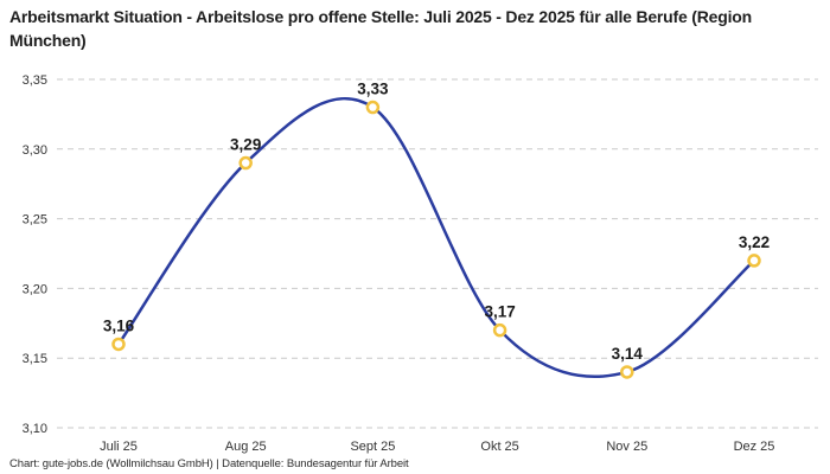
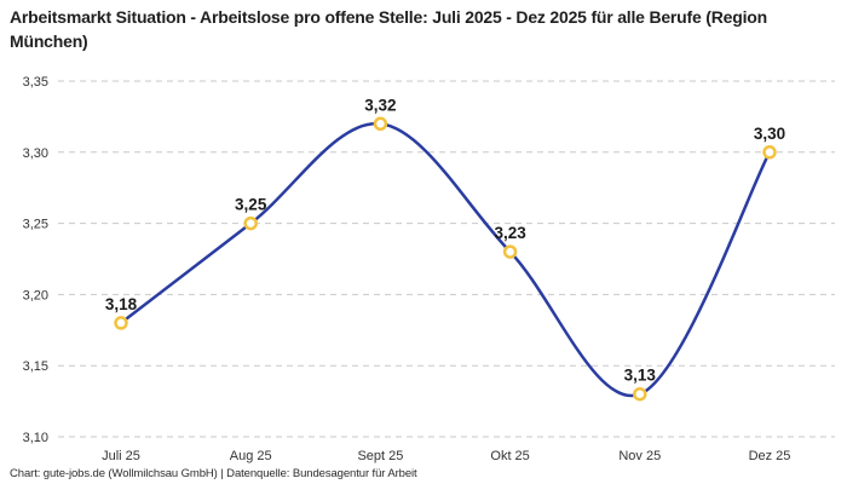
Juli 25: 3,16 -> 3,18
Aug 25: 3,29 -> 3,25
Sept 25: 3,33 -> 3,32
Okt 25: 3,17 -> 3,23
Nov 25: 3,14 -> 3,13
Dez 25: 3,22 -> 3,30
